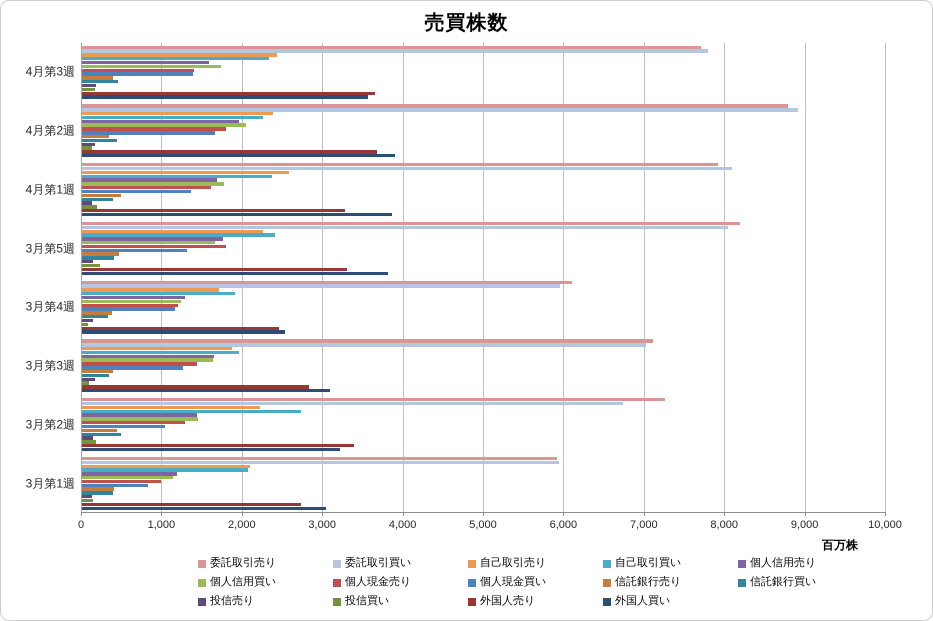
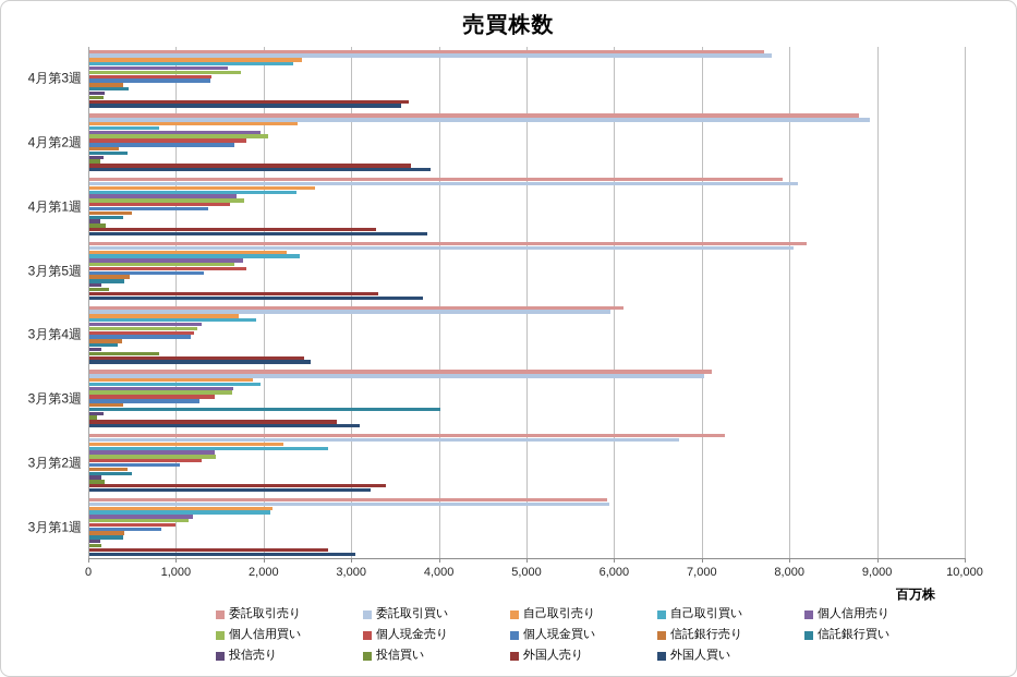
自己取引買い/4月第2週: 2200 -> 800
投信買い/3月第4週: 100 -> 800
信託銀行買い/3月第3週: 300 -> 4000
